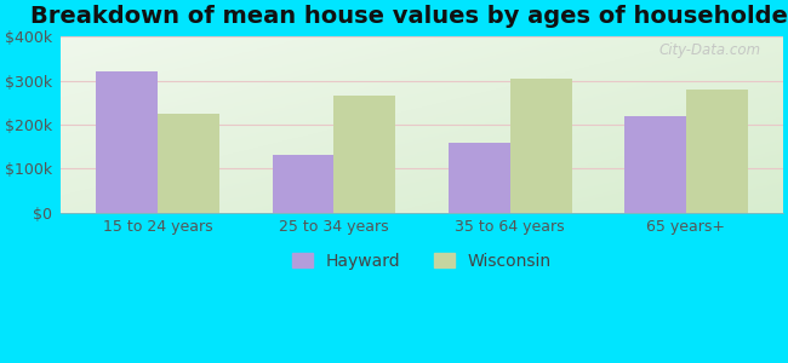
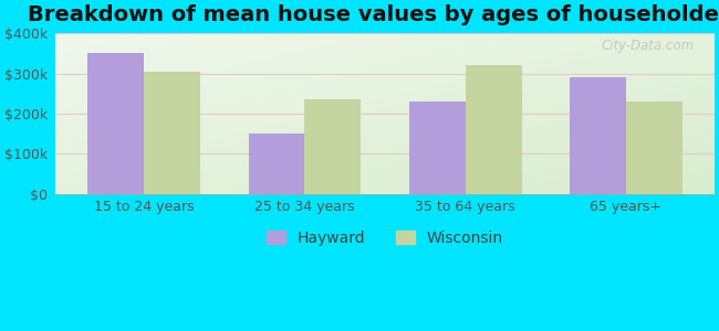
Hayward/15 to 24 years: $320k -> $350k
Wisconsin/15 to 24 years: $225k -> $305k
Hayward/25 to 34 years: $130k -> $150k
Wisconsin/25 to 34 years: $265k -> $235k
Hayward/35 to 64 years: $160k -> $230k
Wisconsin/35 to 64 years: $305k -> $320k
Hayward/65 years+: $220k -> $290k
Wisconsin/65 years+: $280k -> $230k
